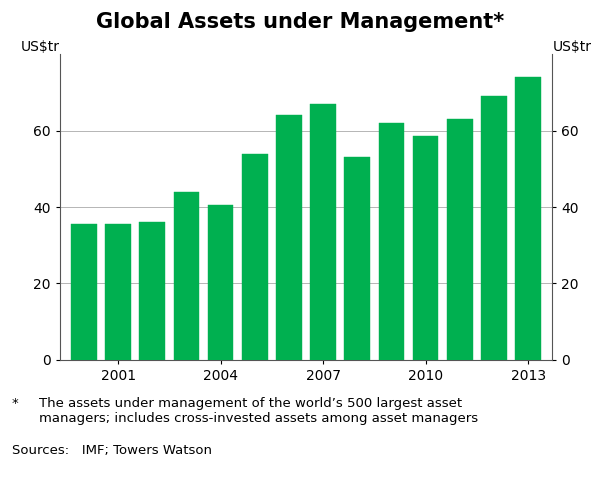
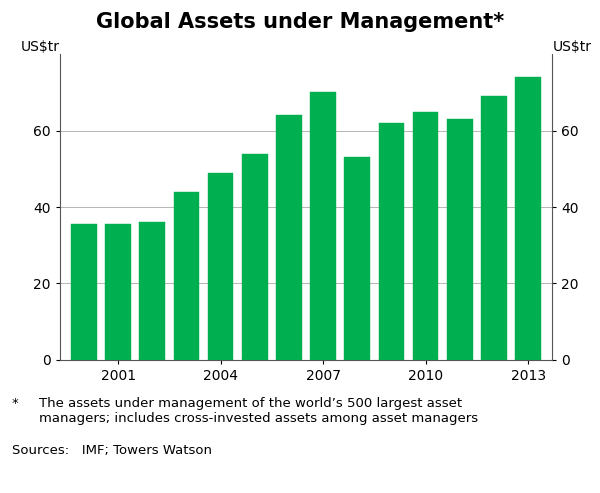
2004: 40.5 -> 49.0
2007: 67.0 -> 70.0
2010: 58.5 -> 65.0
